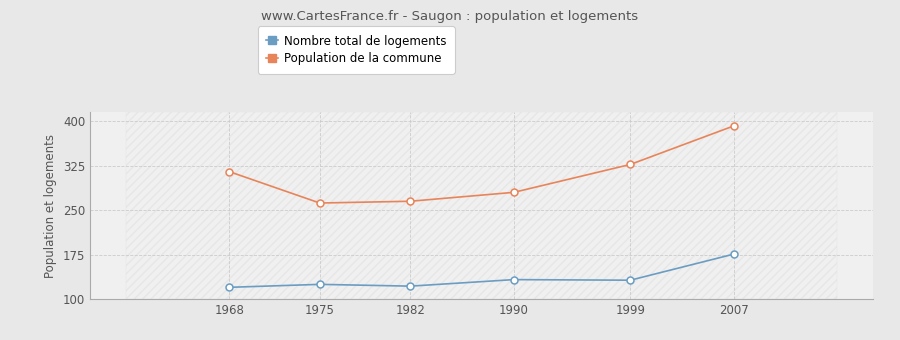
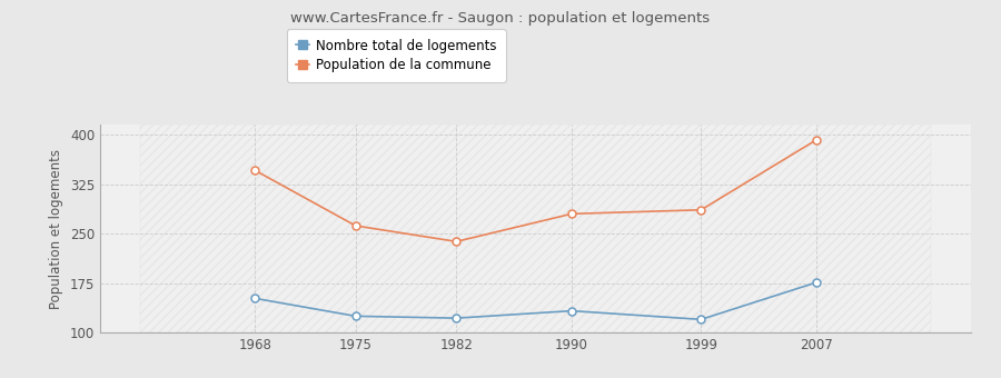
Nombre total de logements/1968: 120 -> 152
Population de la commune/1968: 315 -> 346
Population de la commune/1982: 265 -> 238
Nombre total de logements/1999: 132 -> 120
Population de la commune/1999: 327 -> 286
